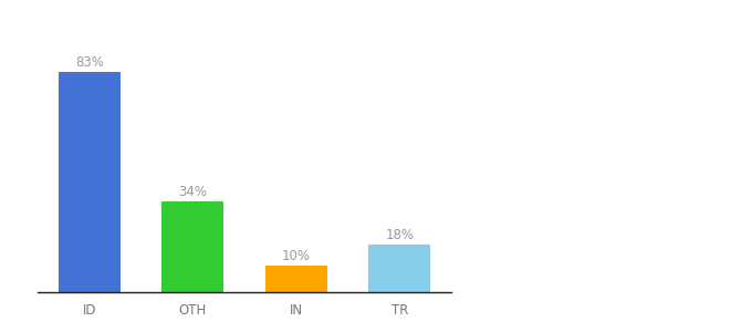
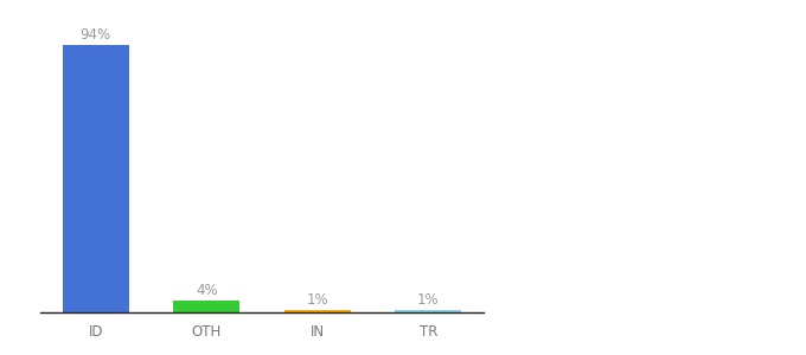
ID: 83% -> 94%
OTH: 34% -> 4%
IN: 10% -> 1%
TR: 18% -> 1%
